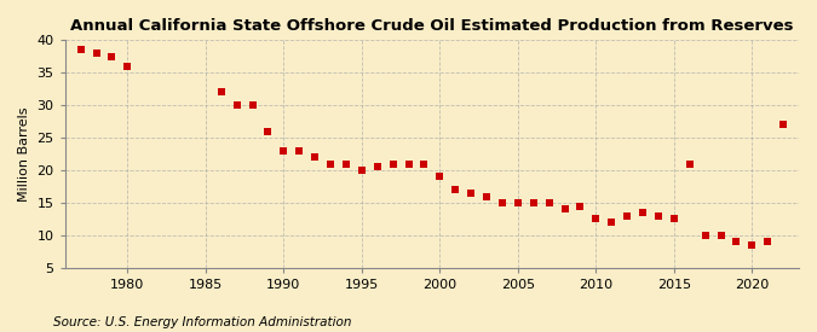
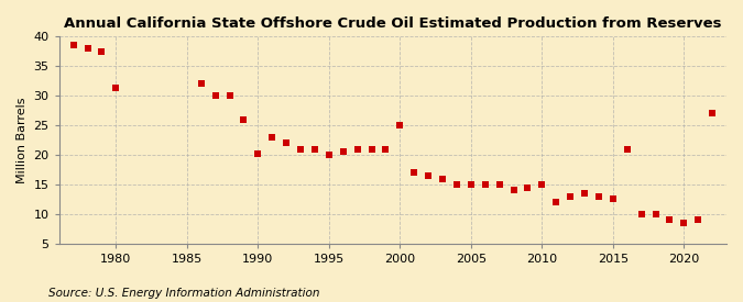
1980: 36.0 -> 31.4
1990: 23.0 -> 20.2
2000: 19.0 -> 25.0
2010: 12.5 -> 15.0
